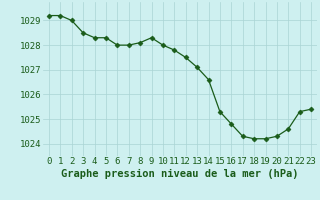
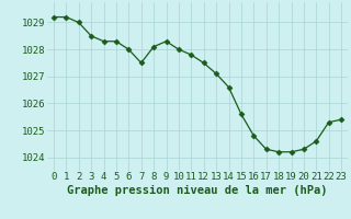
7: 1028.0 -> 1027.5
15: 1025.3 -> 1025.6
